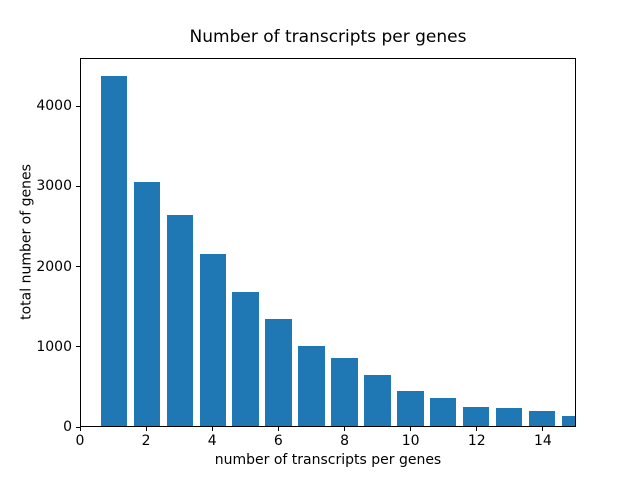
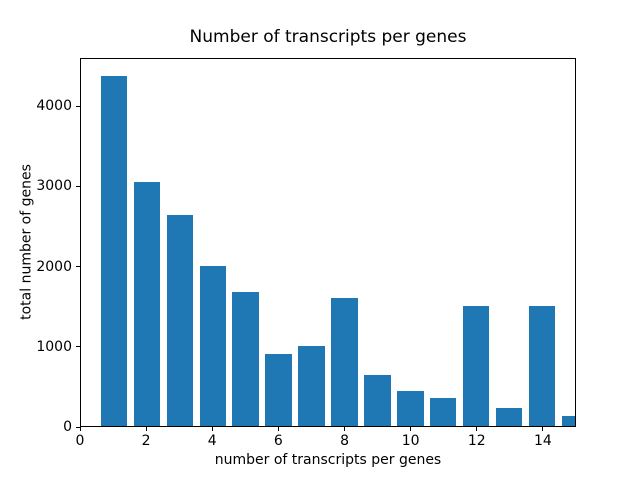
4: 2200 -> 2000
6: 1300 -> 900
8: 900 -> 1600
12: 200 -> 1500
14: 200 -> 1500
